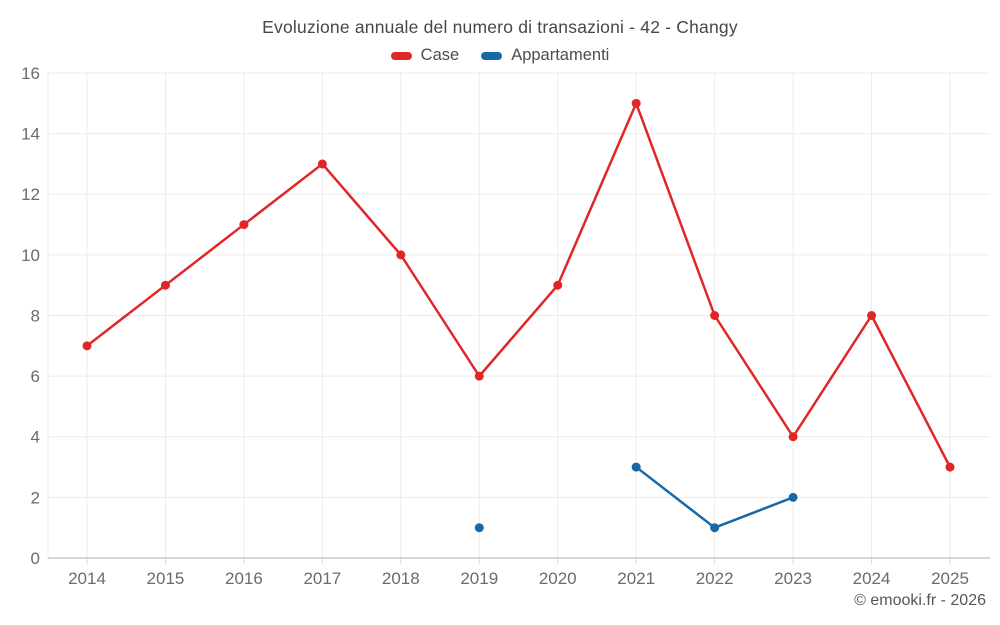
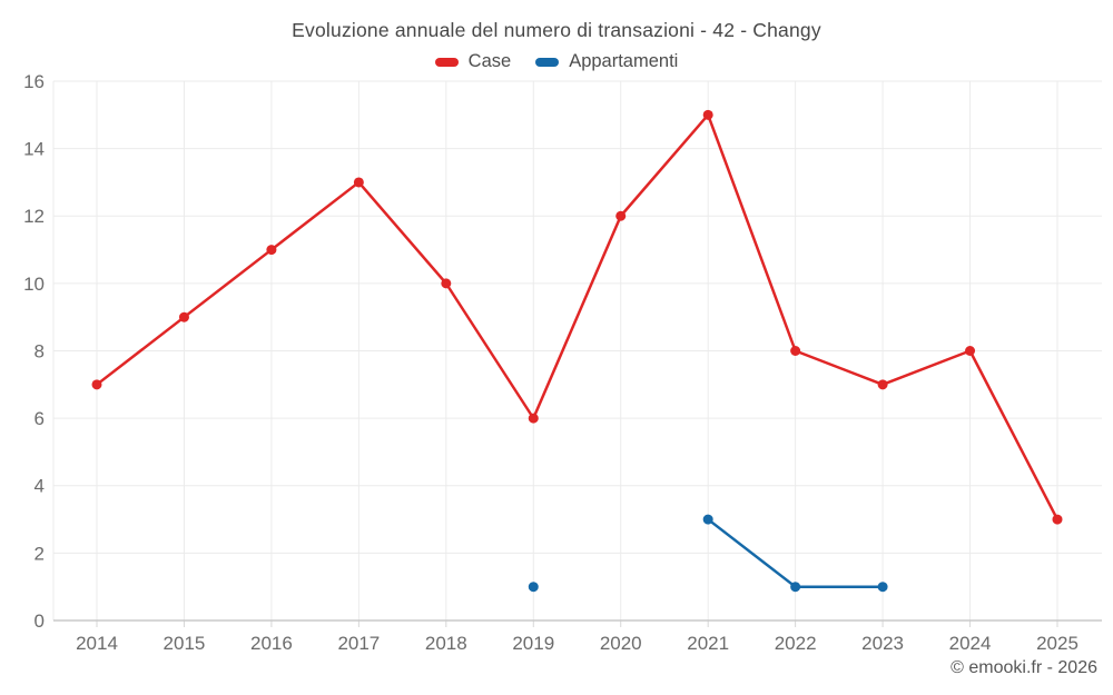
Case/2020: 9 -> 12
Case/2023: 4 -> 7
Appartamenti/2023: 2 -> 1
